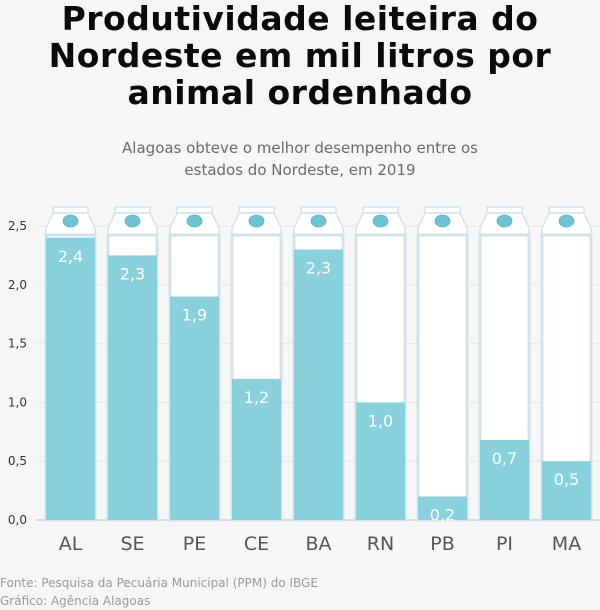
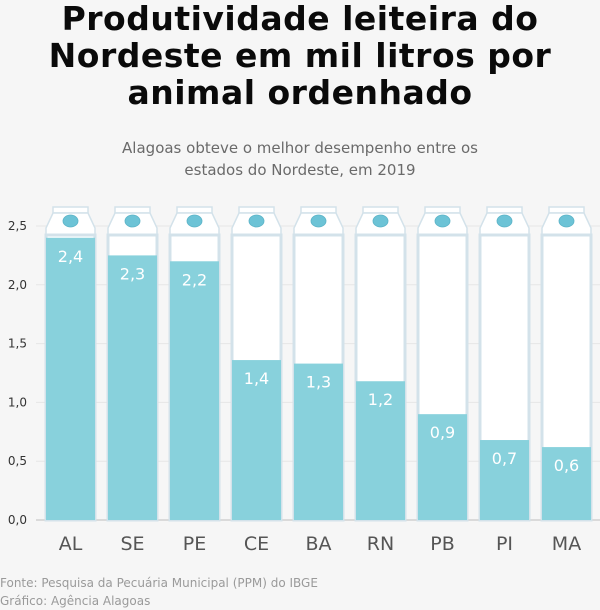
PE: 1,9 -> 2,2
CE: 1,2 -> 1,4
BA: 2,3 -> 1,3
RN: 1,0 -> 1,2
PB: 0,2 -> 0,9
MA: 0,5 -> 0,6
